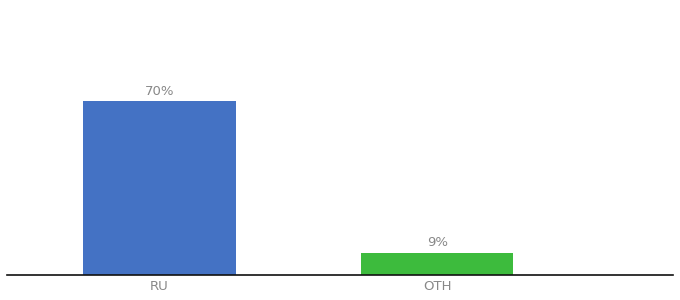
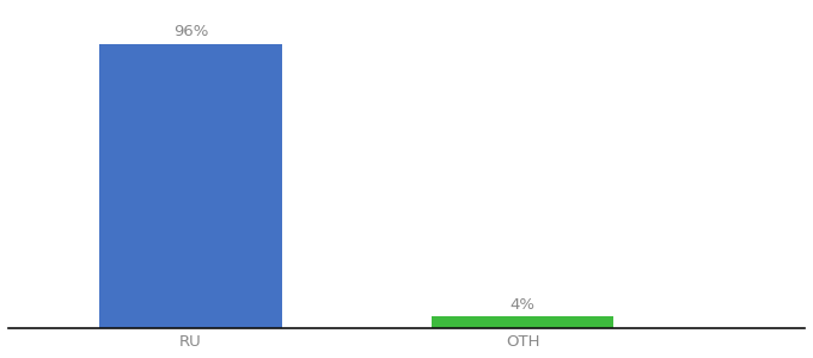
RU: 70% -> 96%
OTH: 9% -> 4%
